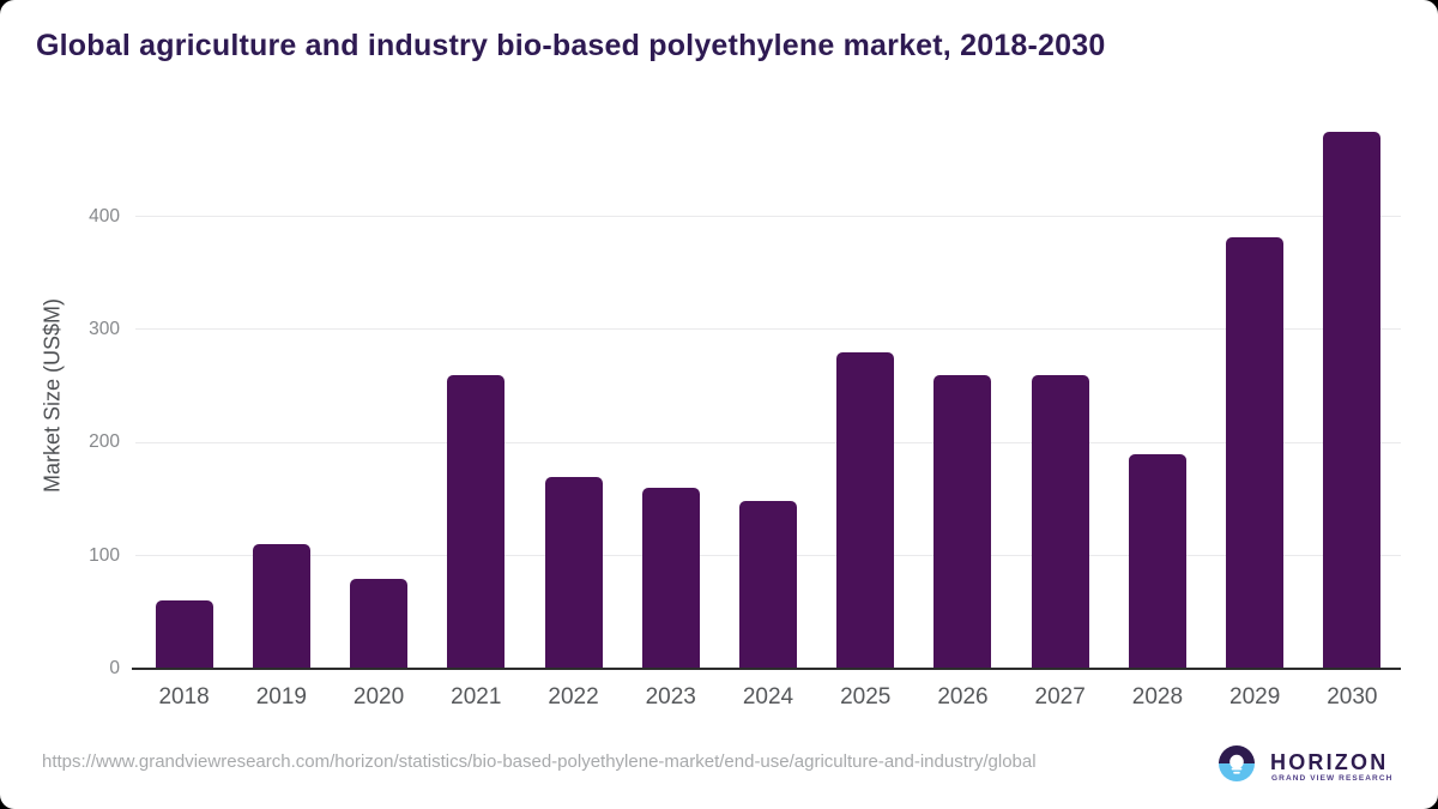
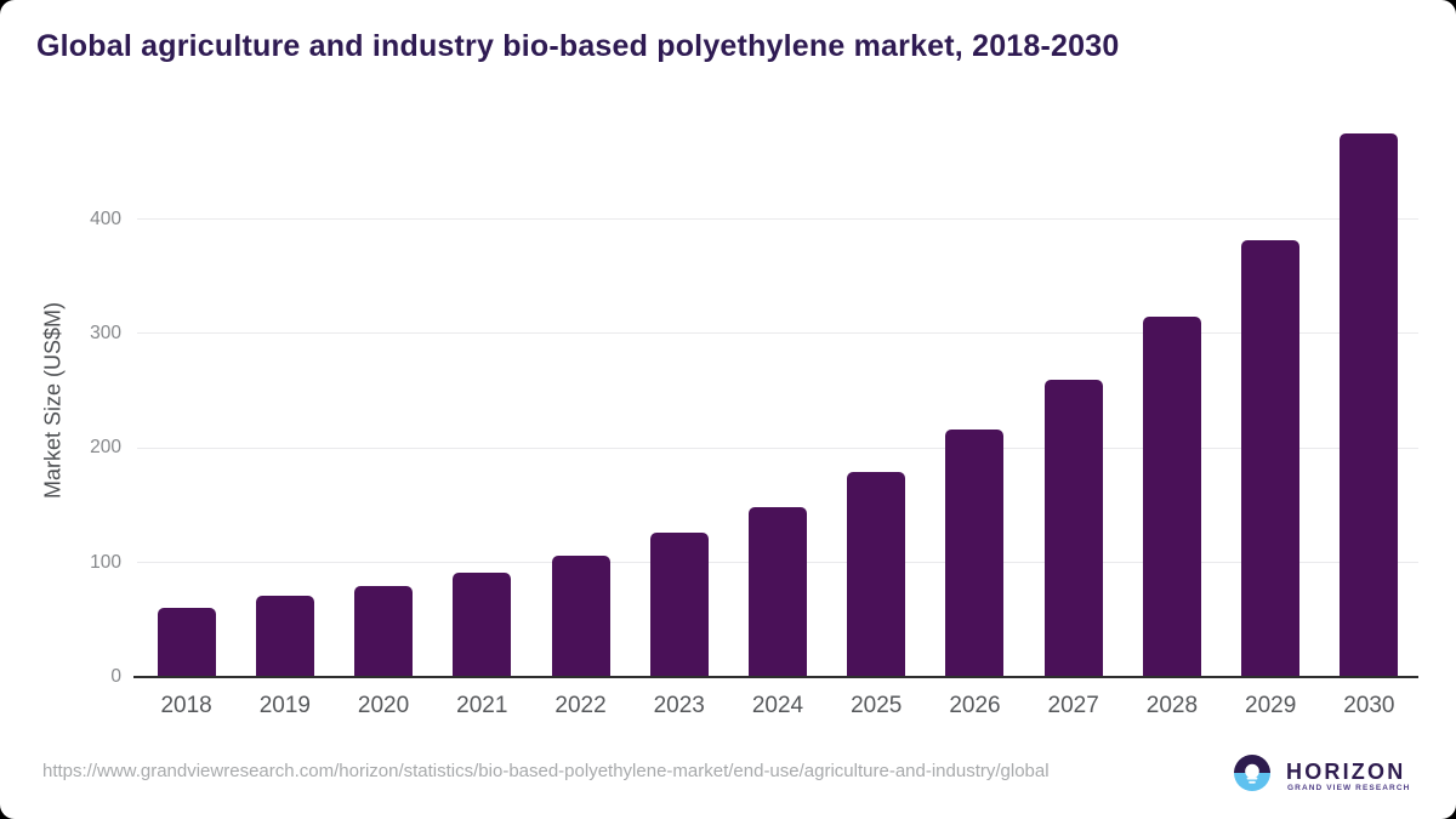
2019: 110 -> 70
2021: 260 -> 90
2022: 170 -> 110
2023: 160 -> 130
2025: 280 -> 180
2026: 260 -> 220
2028: 190 -> 320
